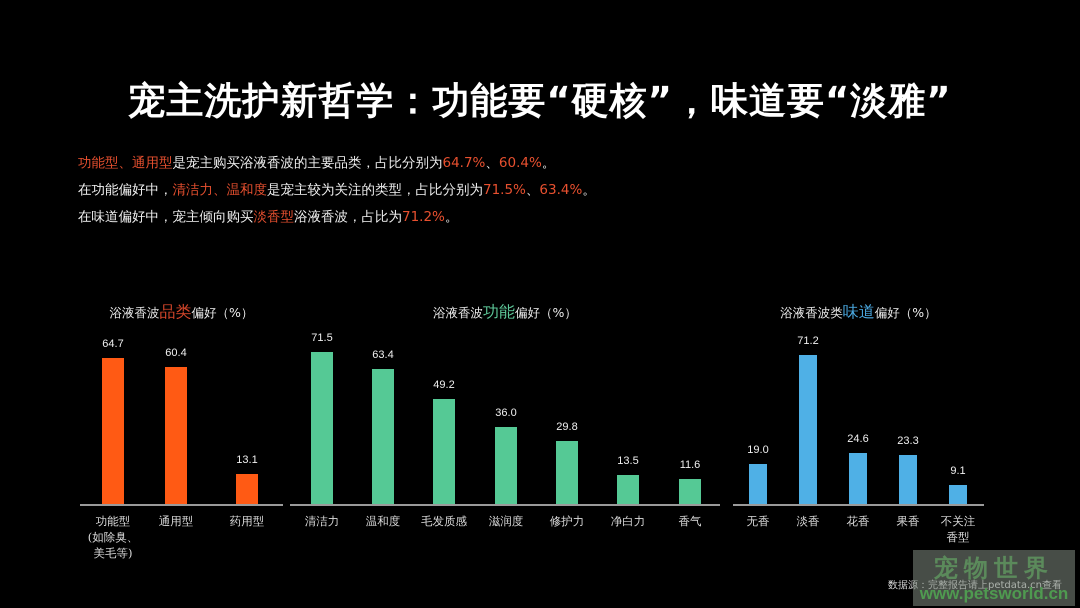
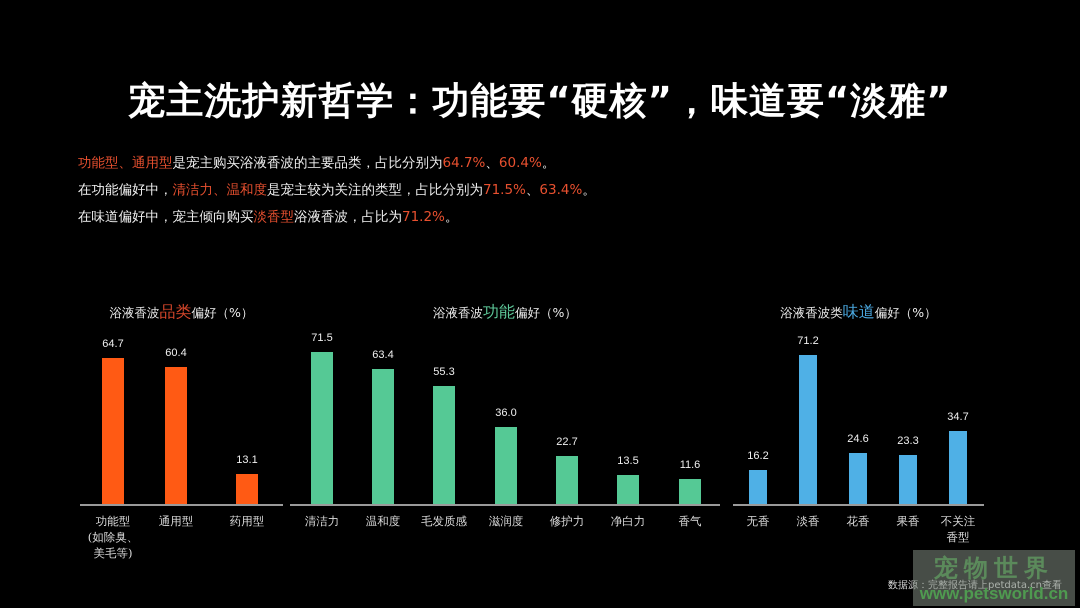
浴液香波功能偏好（%）/毛发质感: 49.2 -> 55.3
浴液香波功能偏好（%）/修护力: 29.8 -> 22.7
浴液香波类味道偏好（%）/无香: 19.0 -> 16.2
浴液香波类味道偏好（%）/不关注香型: 9.1 -> 34.7
